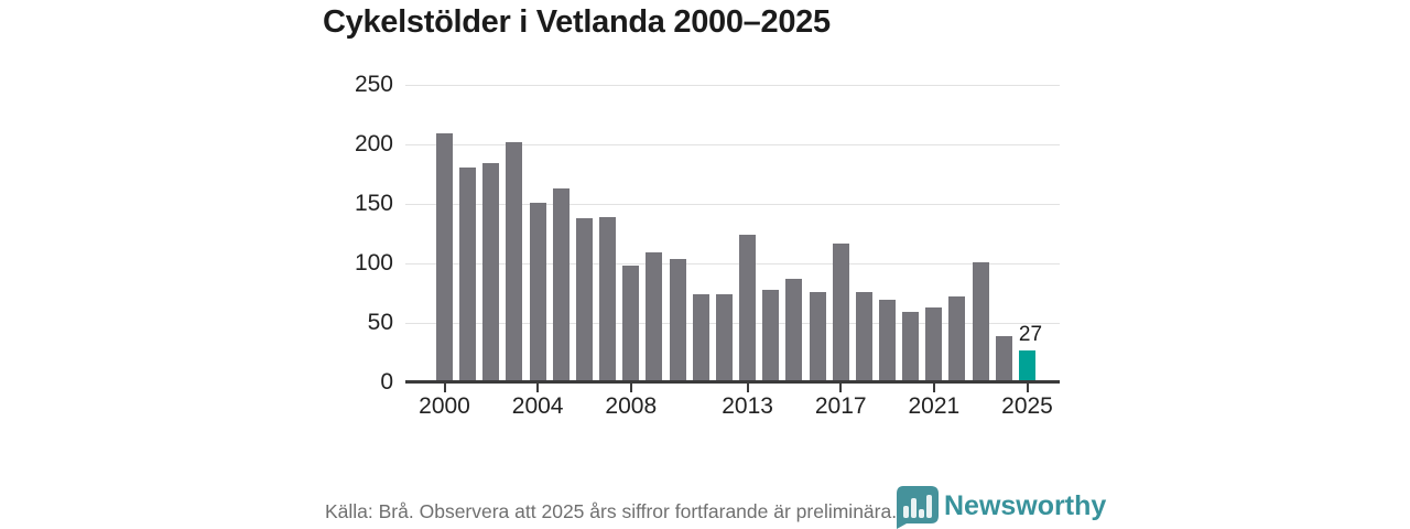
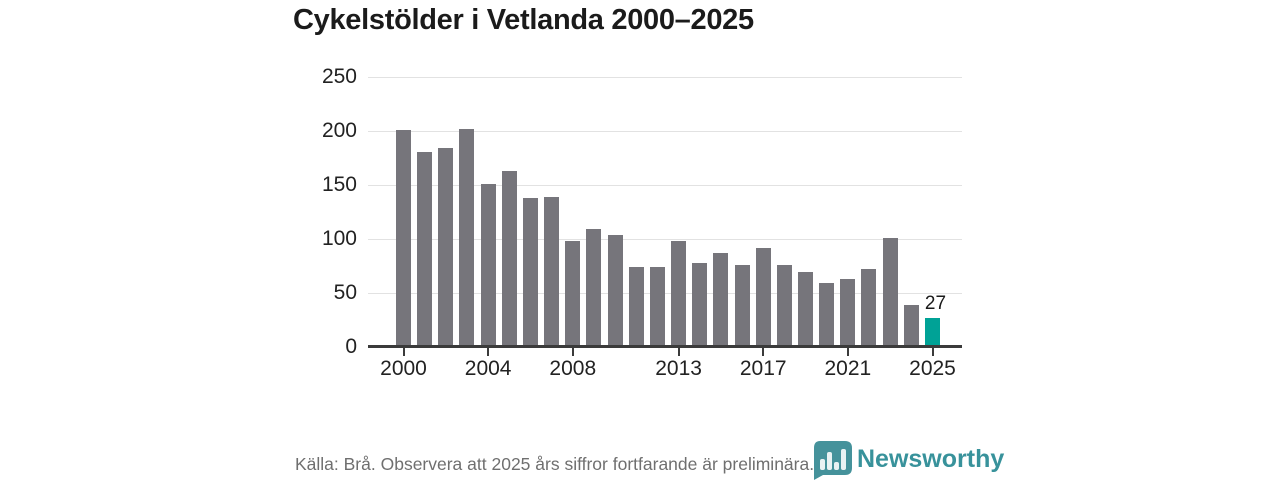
2000: 209 -> 201
2013: 124 -> 98
2017: 117 -> 92
